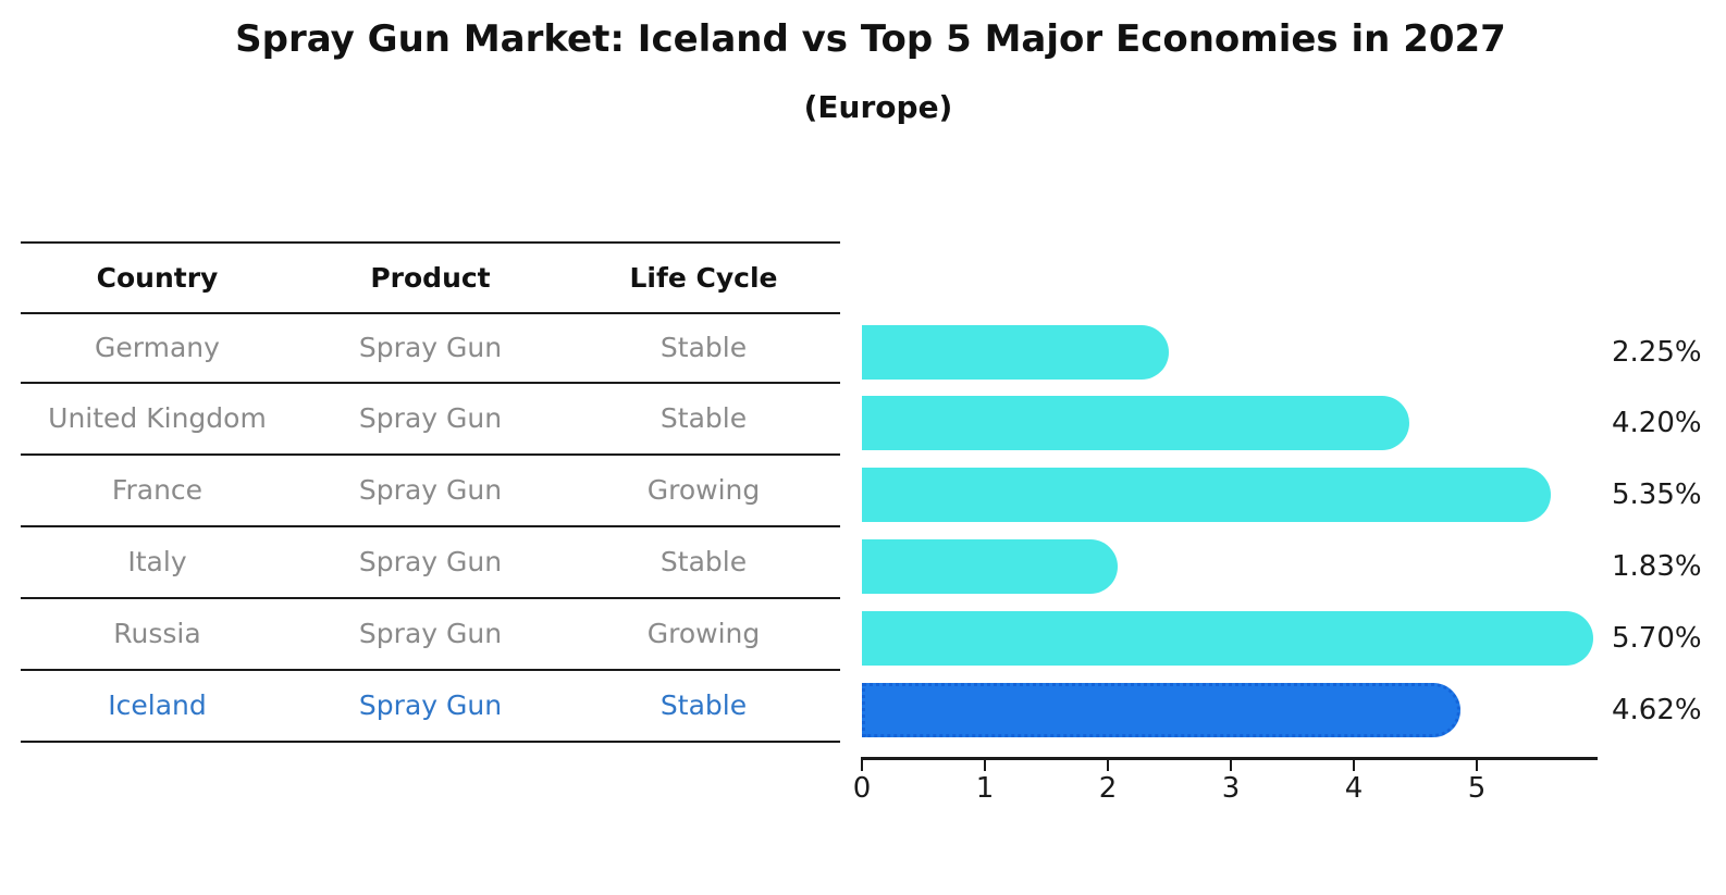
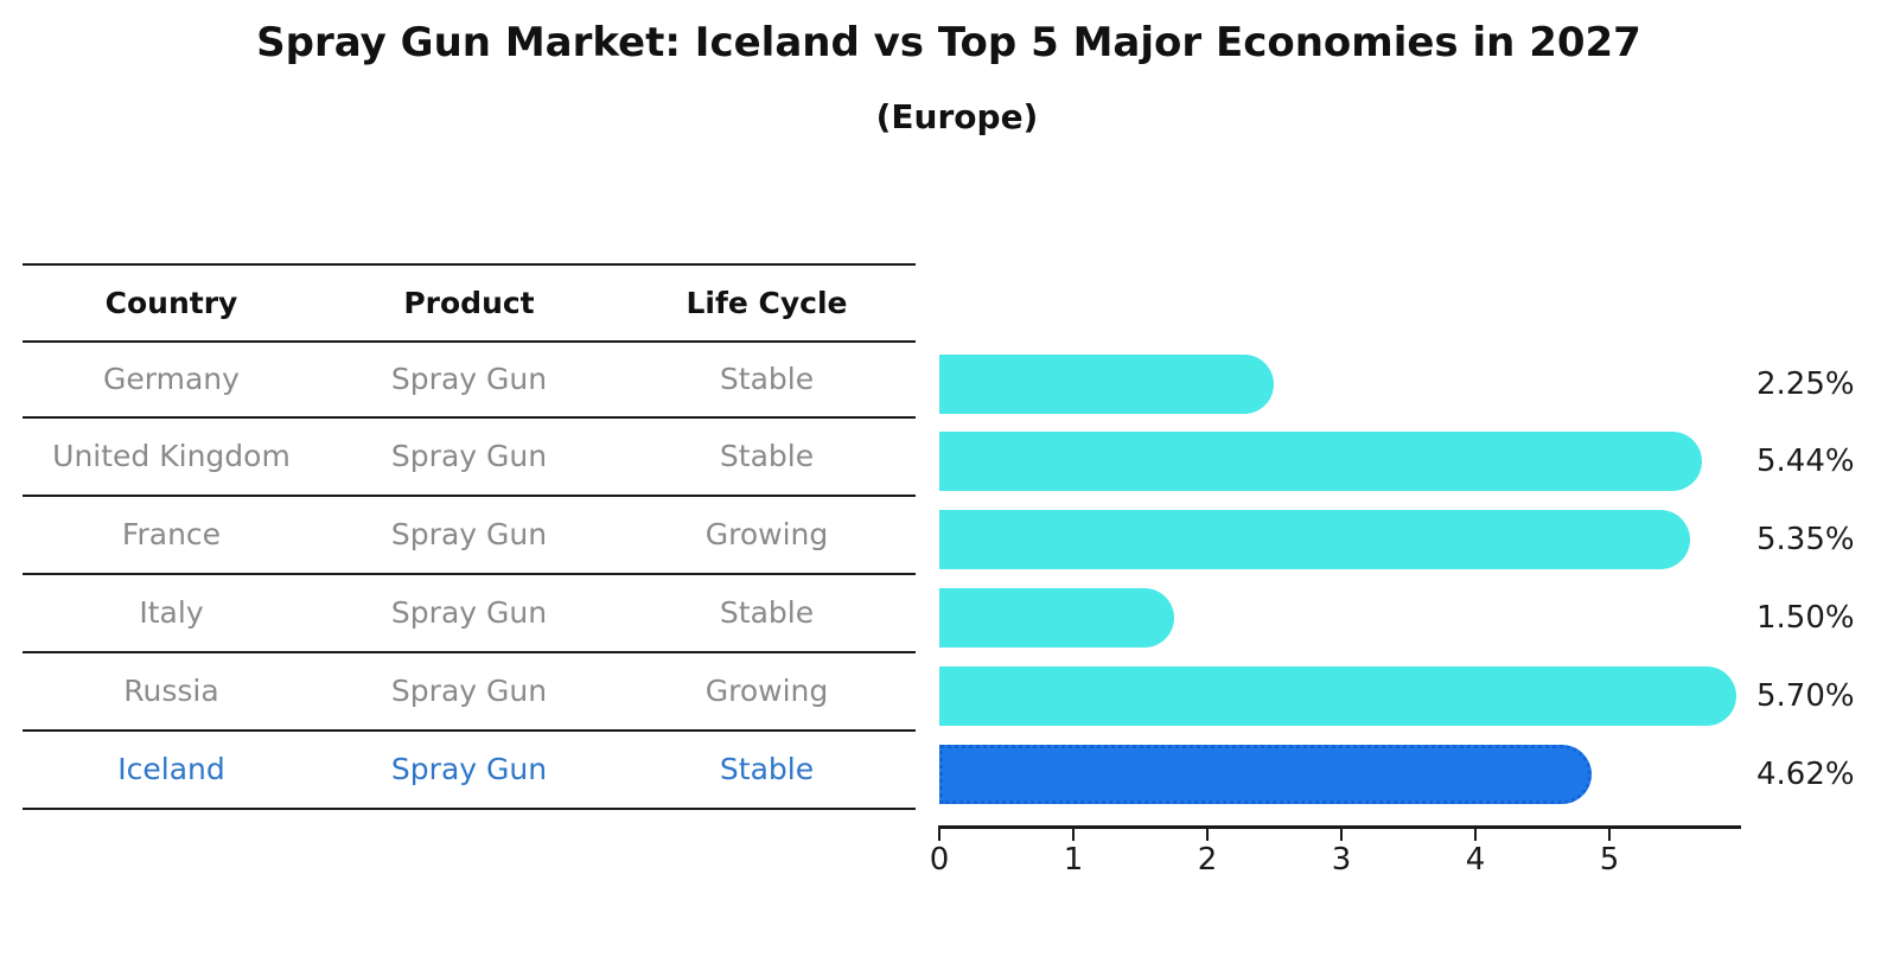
United Kingdom: 4.20% -> 5.44%
Italy: 1.83% -> 1.50%
